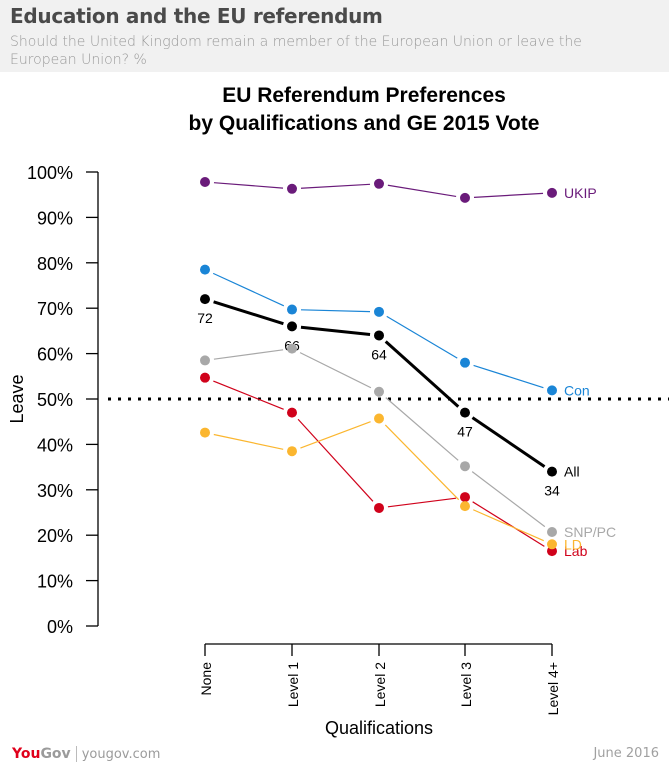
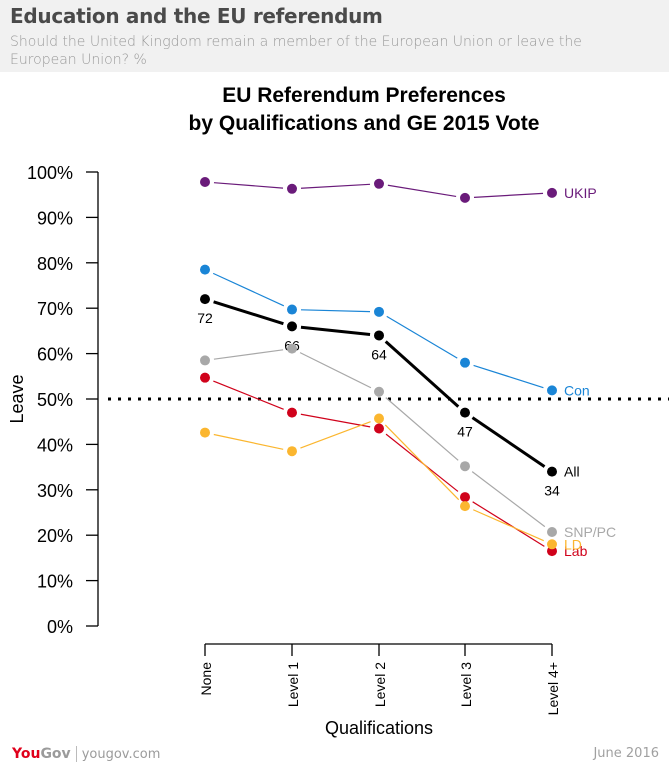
Lab/Level 2: 26% -> 44%
